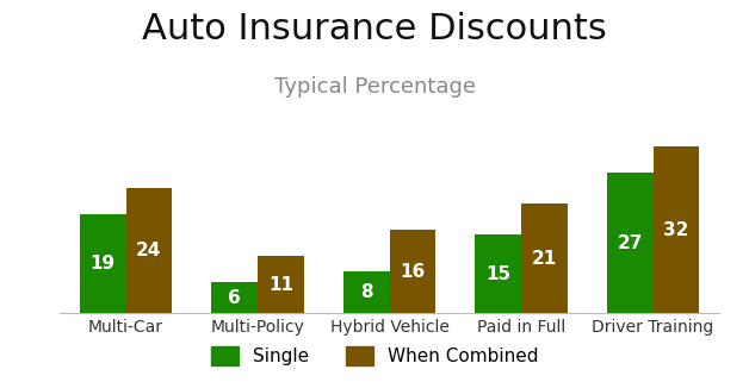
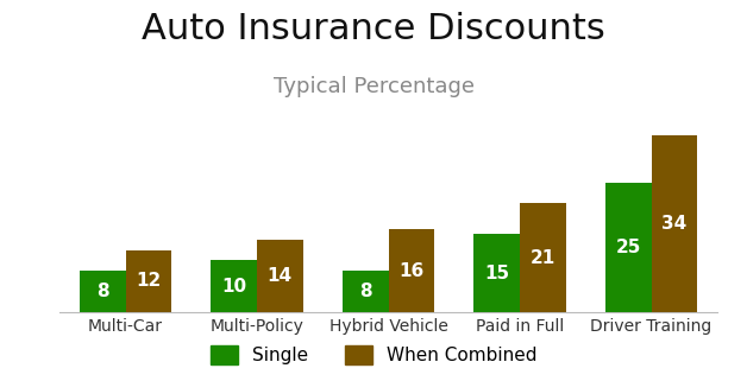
Single/Multi-Car: 19 -> 8
When Combined/Multi-Car: 24 -> 12
Single/Multi-Policy: 6 -> 10
When Combined/Multi-Policy: 11 -> 14
Single/Driver Training: 27 -> 25
When Combined/Driver Training: 32 -> 34
